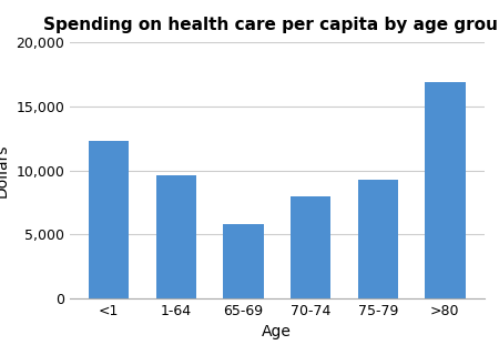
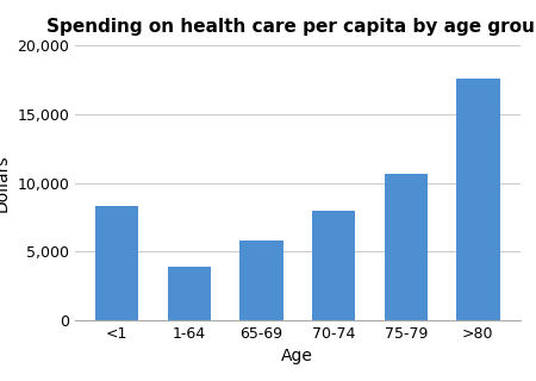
<1: 12,300 -> 8,300
1-64: 9,600 -> 3,900
75-79: 9,300 -> 10,700
>80: 16,900 -> 17,600
